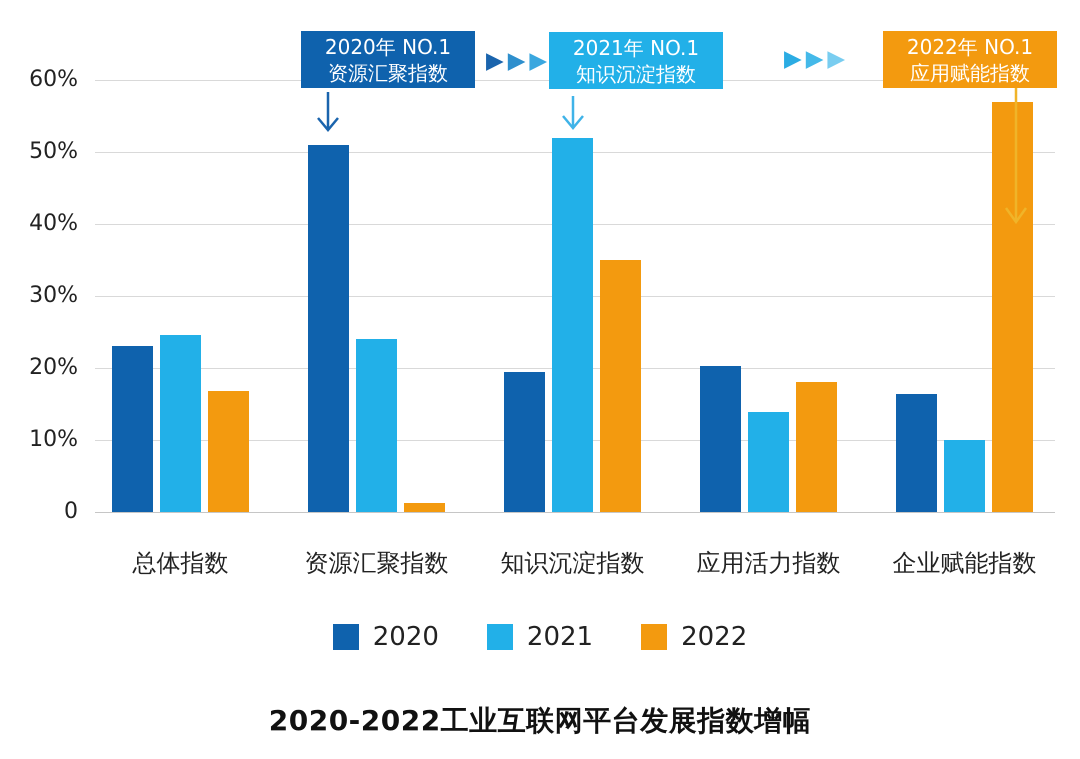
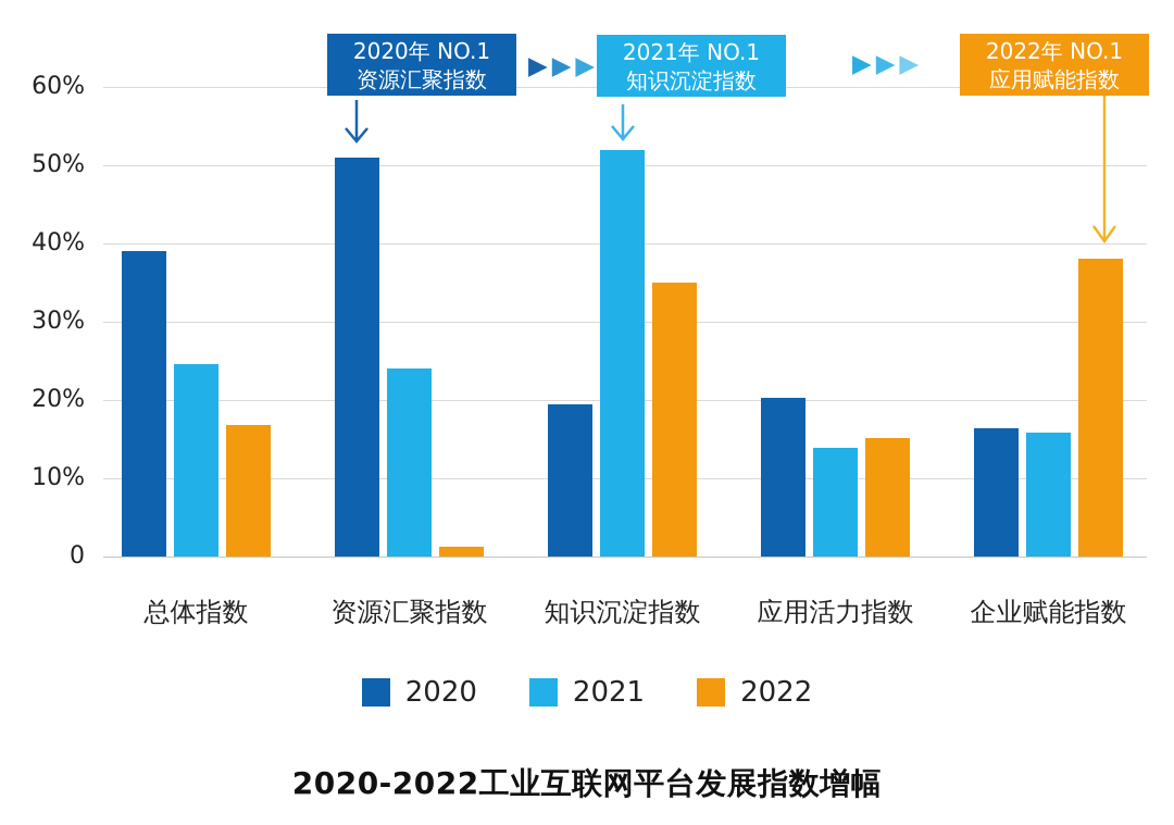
2020/总体指数: 23% -> 39%
2022/应用活力指数: 18% -> 15%
2021/企业赋能指数: 10% -> 16%
2022/企业赋能指数: 57% -> 38%
